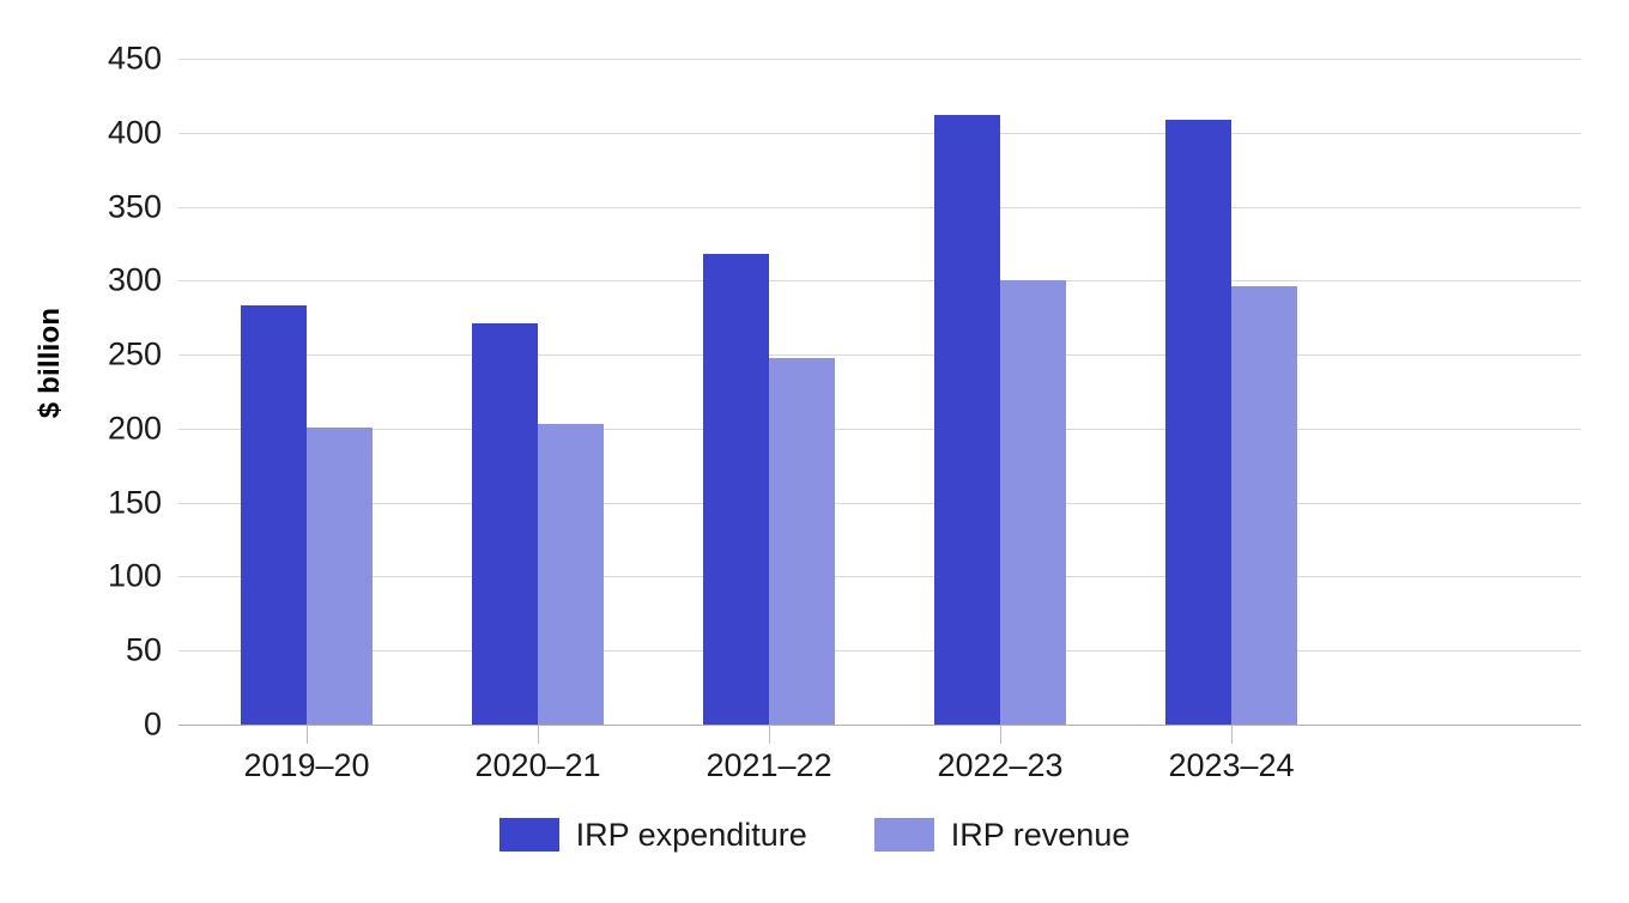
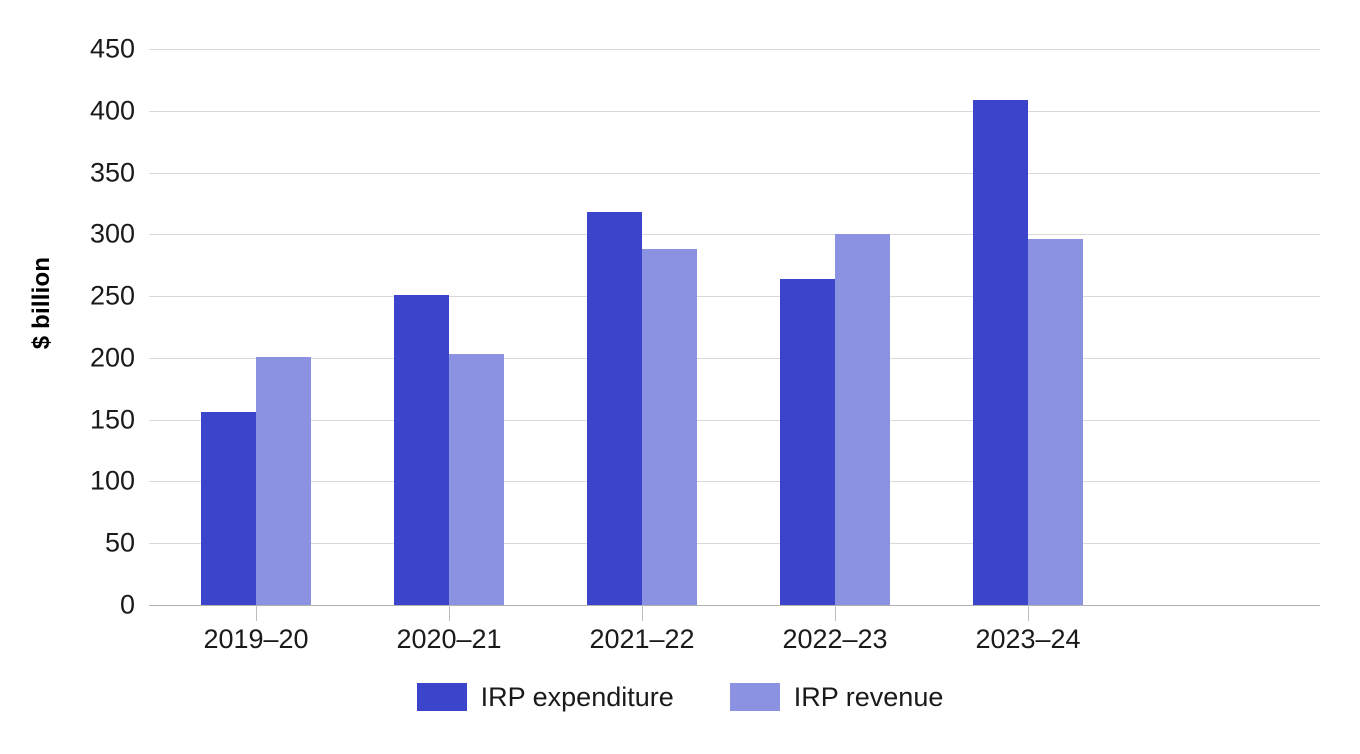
IRP expenditure/2019–20: 283 -> 156
IRP expenditure/2020–21: 271 -> 251
IRP revenue/2021–22: 248 -> 288
IRP expenditure/2022–23: 412 -> 264
